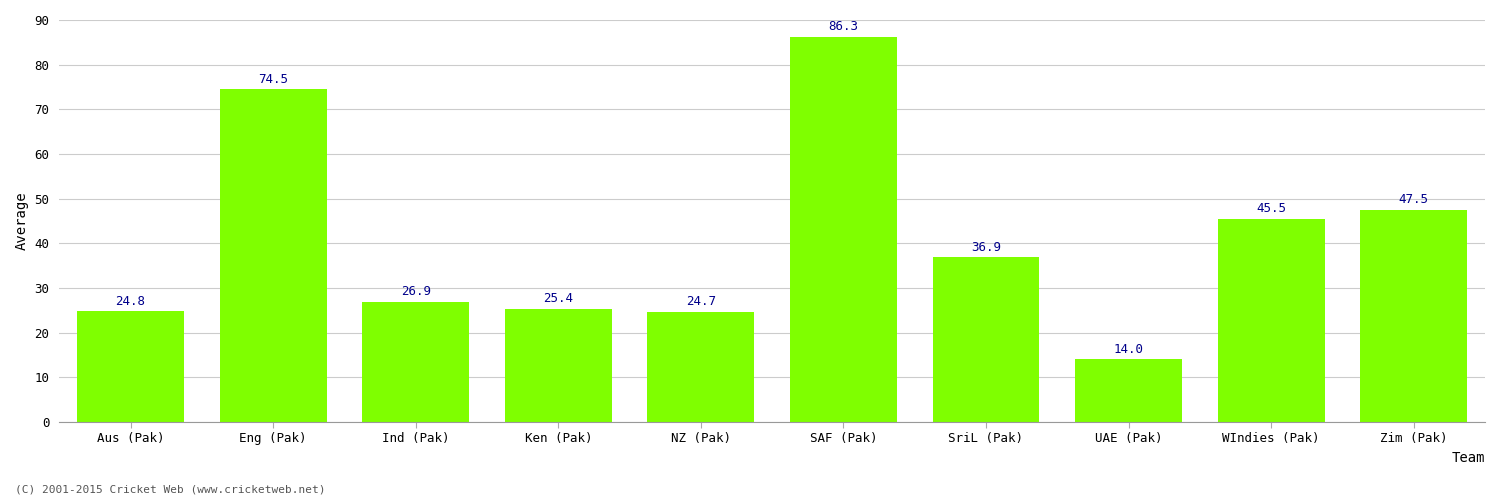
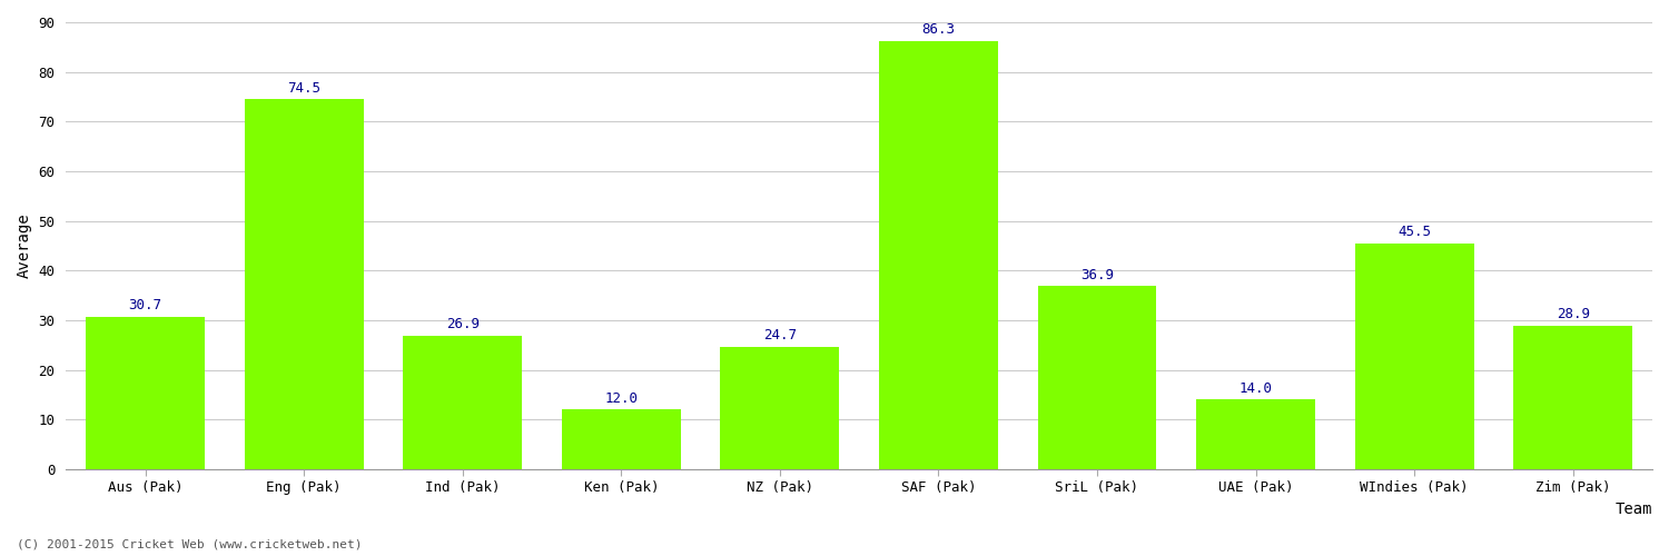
Aus (Pak): 24.8 -> 30.7
Ken (Pak): 25.4 -> 12.0
Zim (Pak): 47.5 -> 28.9
